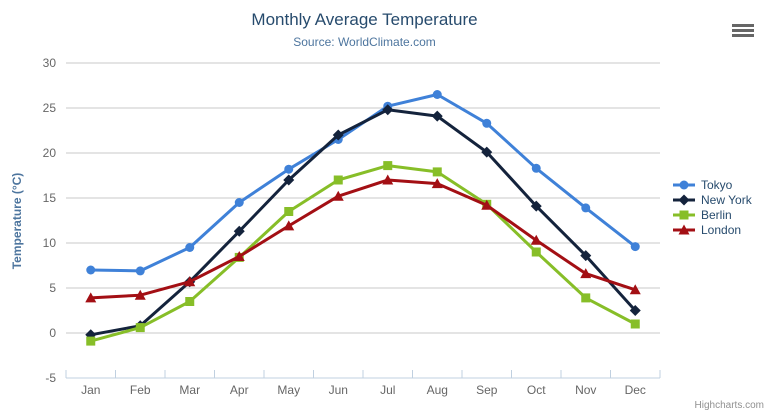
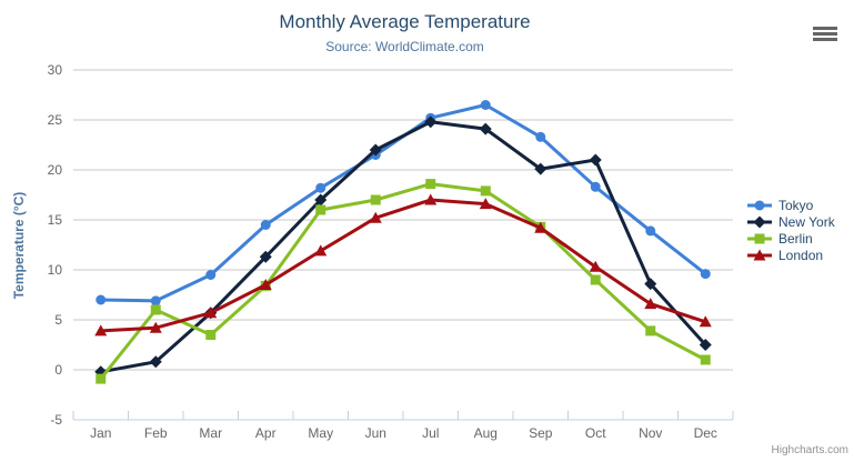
Berlin/Feb: 1 -> 6
Berlin/May: 14 -> 16
New York/Oct: 14 -> 21
